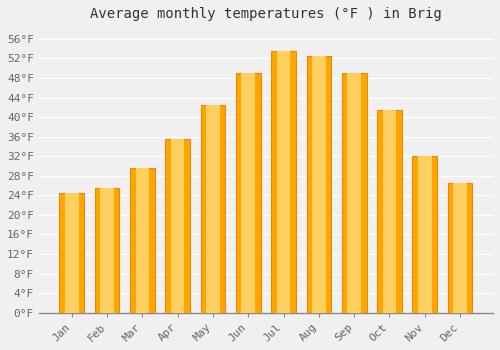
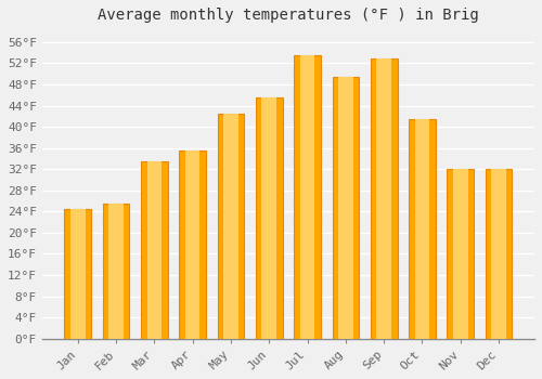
Mar: 29.5°F -> 33.5°F
Jun: 49.0°F -> 45.5°F
Aug: 52.5°F -> 49.5°F
Sep: 49.0°F -> 53.0°F
Dec: 26.5°F -> 32.0°F
